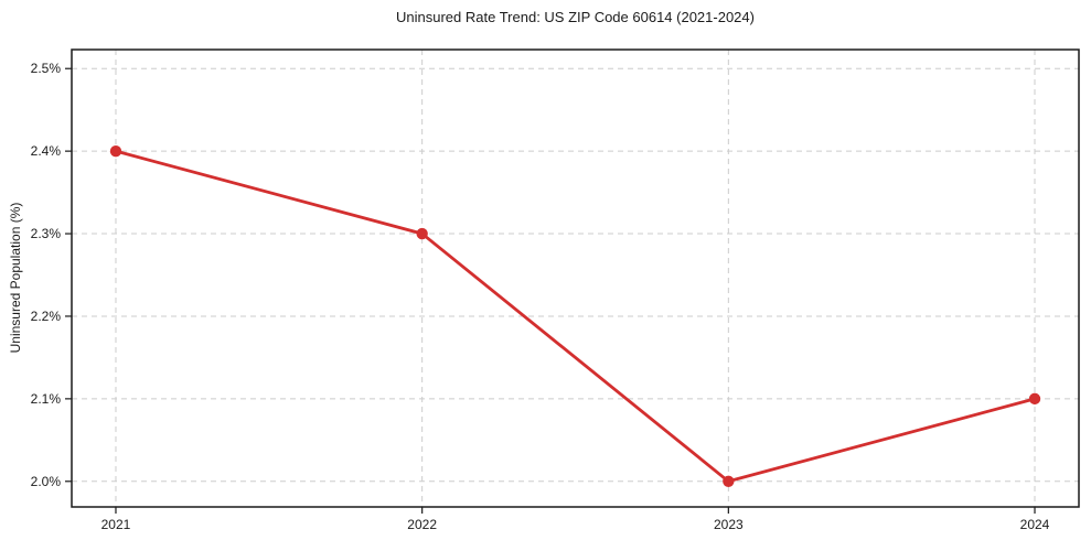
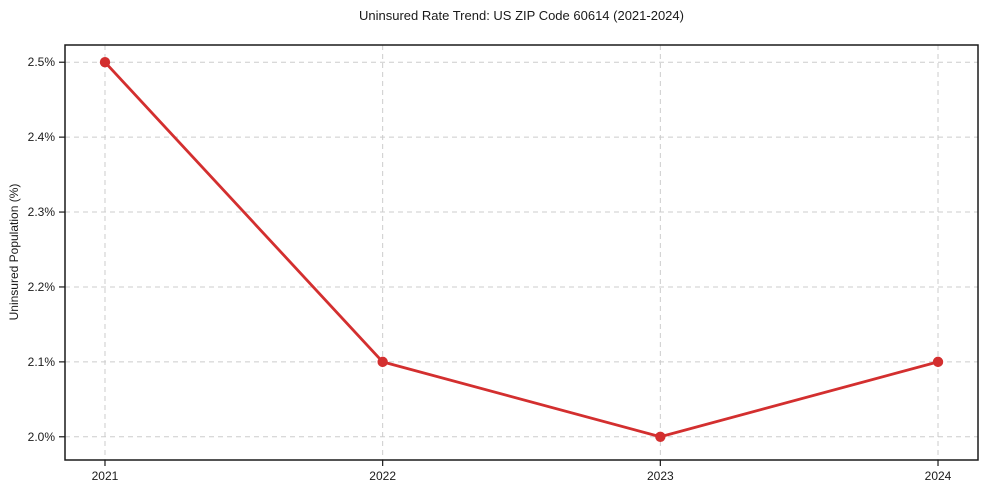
2021: 2.4% -> 2.5%
2022: 2.3% -> 2.1%
